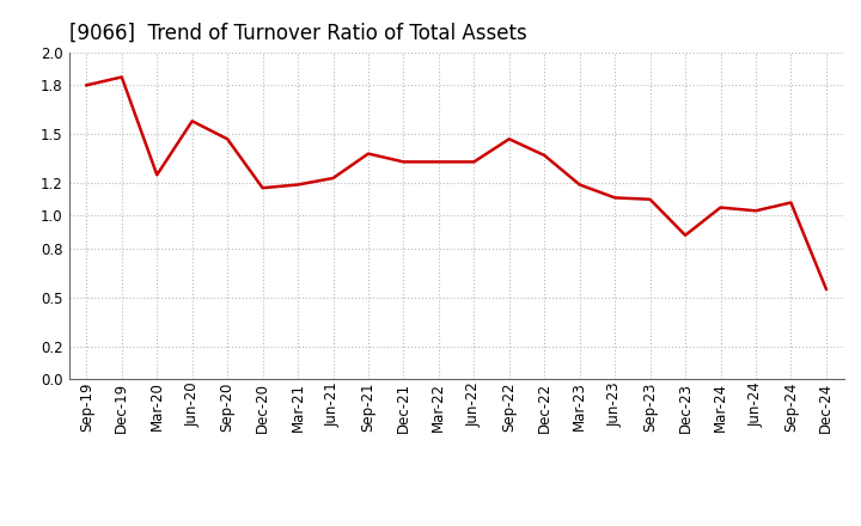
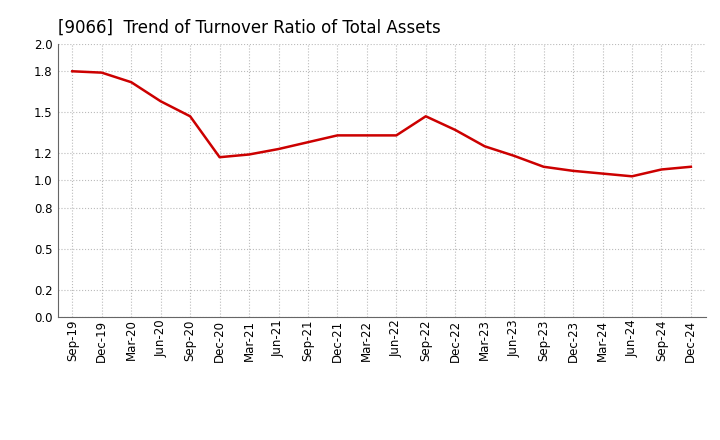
Dec-19: 1.85 -> 1.79
Mar-20: 1.25 -> 1.72
Sep-21: 1.38 -> 1.28
Mar-23: 1.19 -> 1.25
Jun-23: 1.11 -> 1.18
Dec-23: 0.88 -> 1.07
Dec-24: 0.55 -> 1.10
